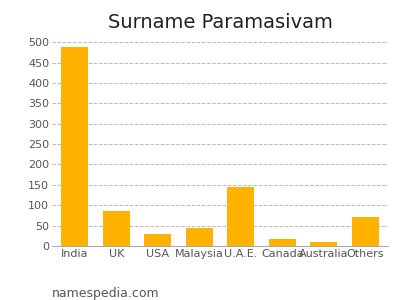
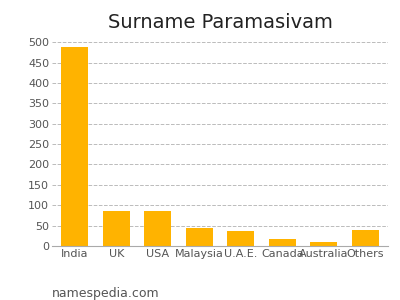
USA: 30 -> 85
U.A.E.: 145 -> 37
Others: 70 -> 40
